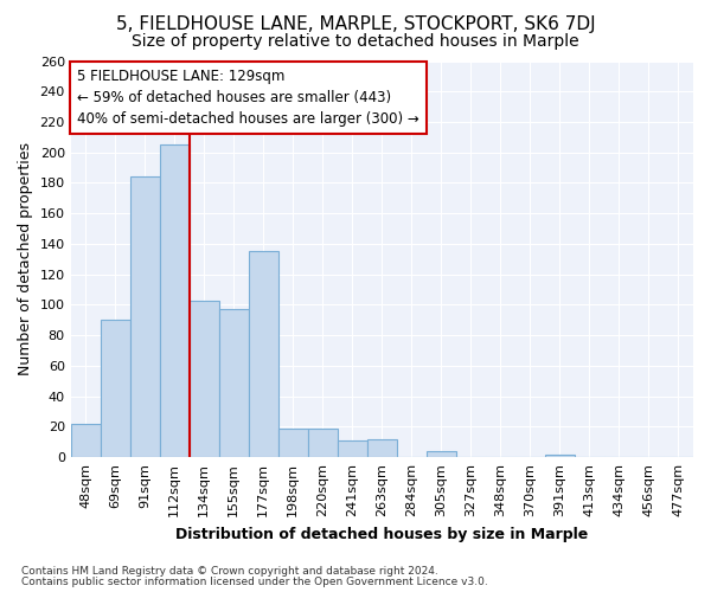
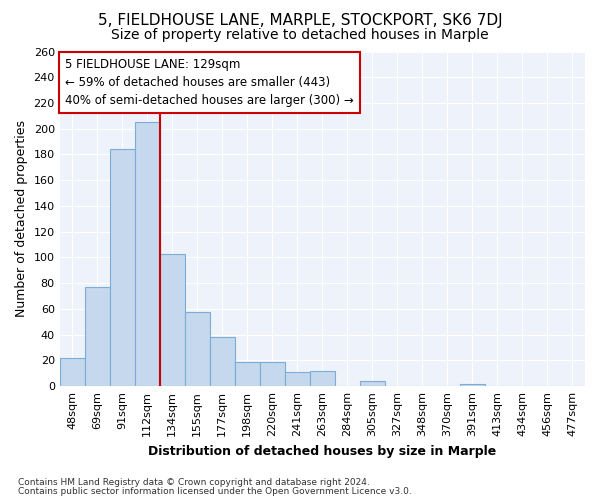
69sqm: 90 -> 77
155sqm: 97 -> 58
177sqm: 135 -> 38
